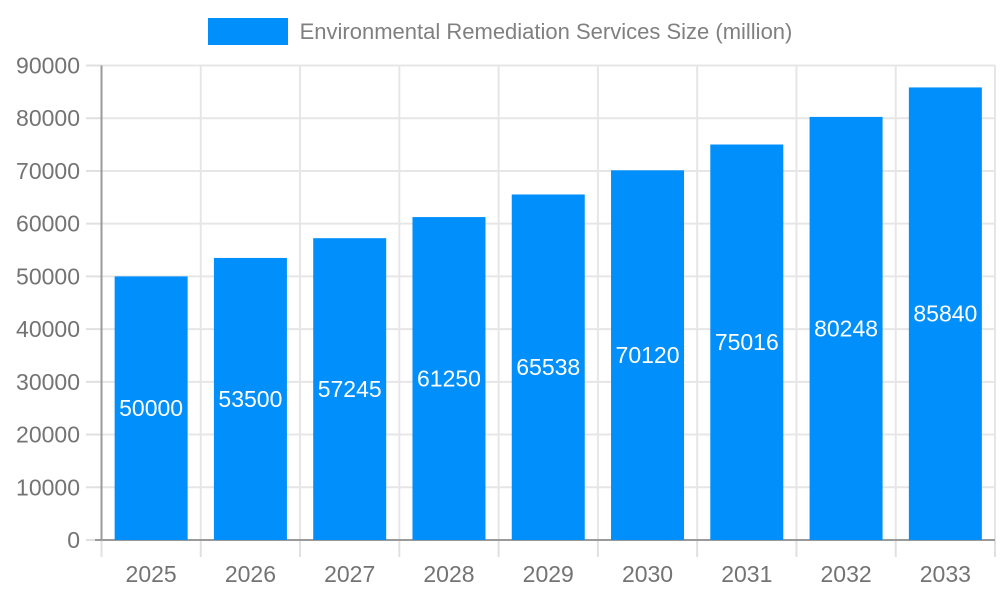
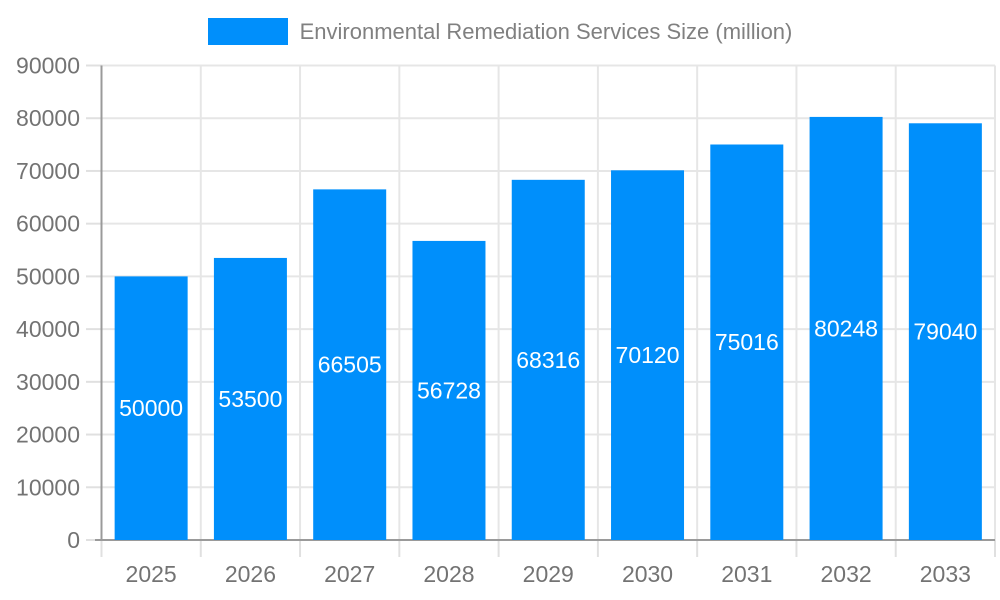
2027: 57245 -> 66505
2028: 61250 -> 56728
2029: 65538 -> 68316
2033: 85840 -> 79040
